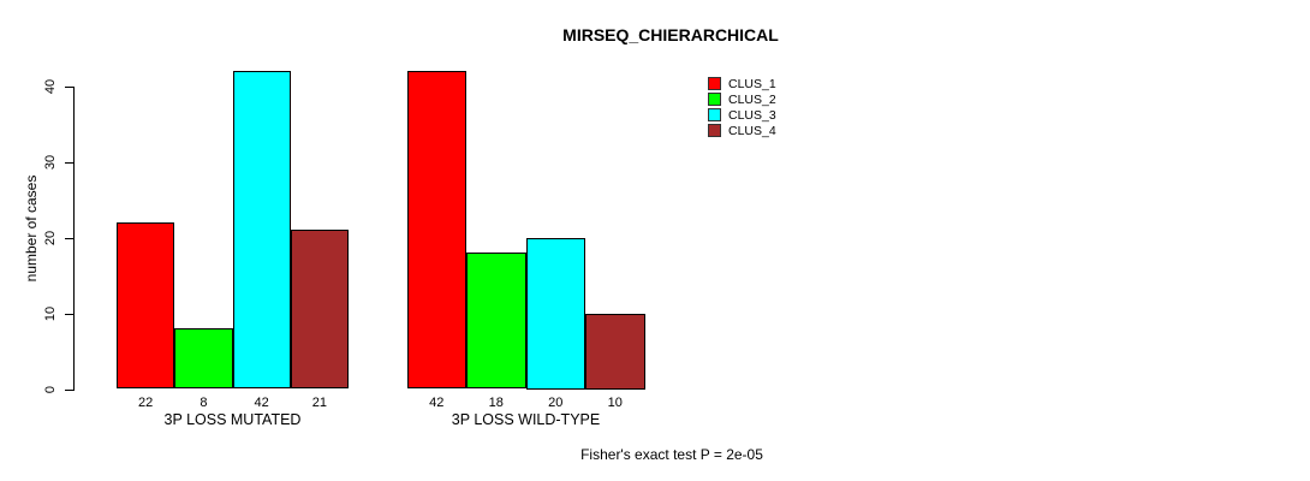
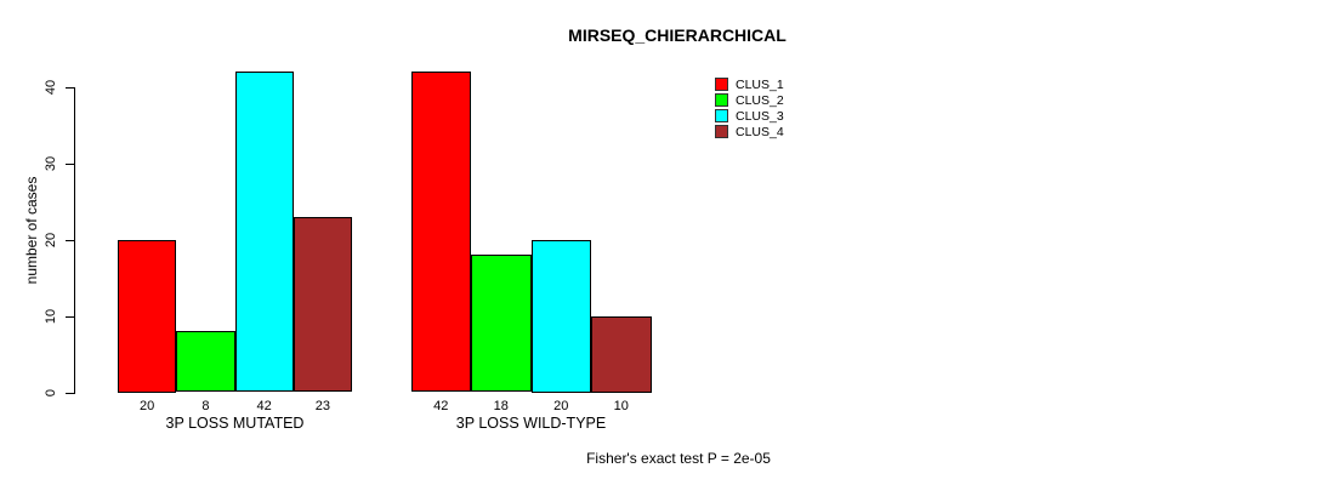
CLUS_1/3P LOSS MUTATED: 22 -> 20
CLUS_4/3P LOSS MUTATED: 21 -> 23
